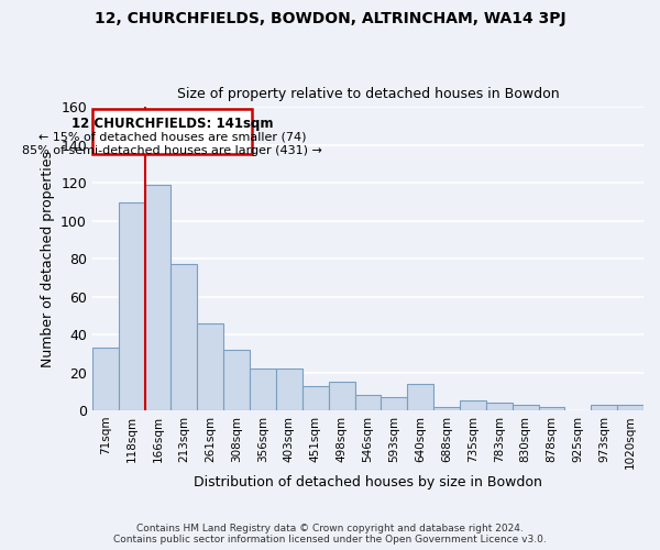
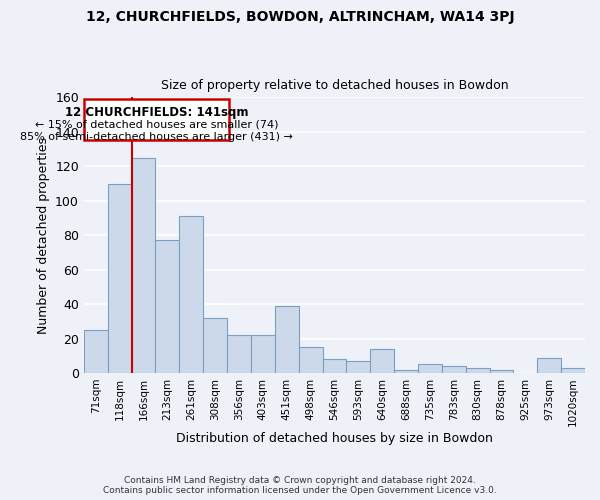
71sqm: 33 -> 25
166sqm: 119 -> 125
261sqm: 46 -> 91
451sqm: 13 -> 39
973sqm: 3 -> 9
